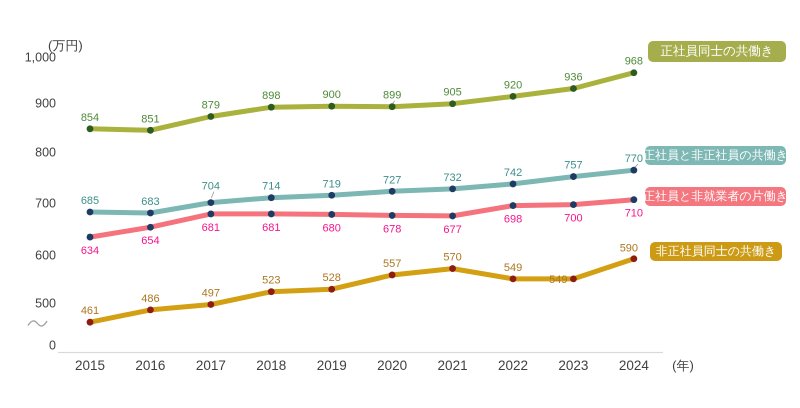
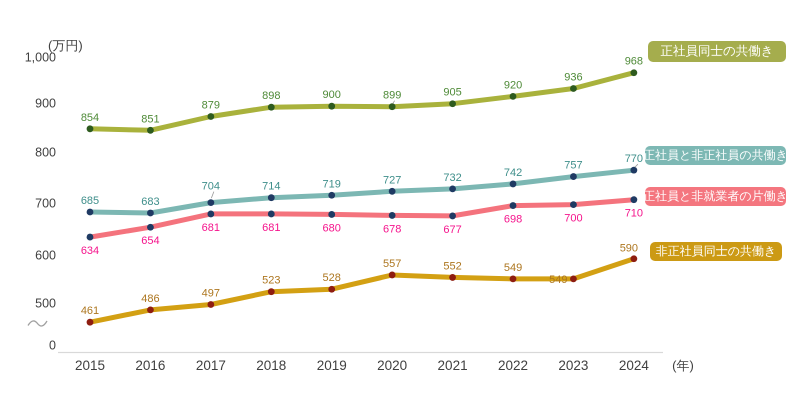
非正社員同士の共働き/2021: 570 -> 552
